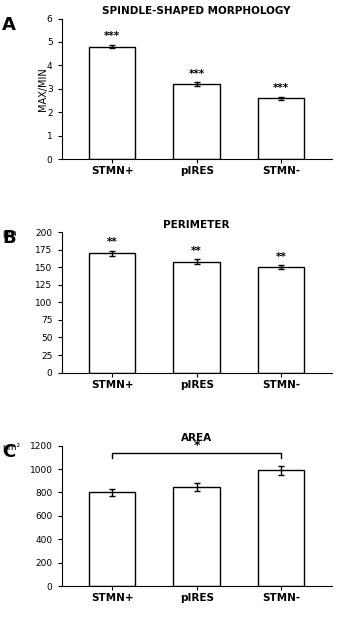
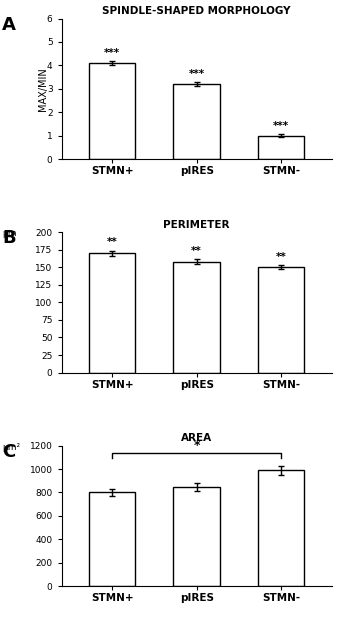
SPINDLE-SHAPED MORPHOLOGY/STMN+: 4.8 -> 4.1
SPINDLE-SHAPED MORPHOLOGY/STMN-: 2.6 -> 1.0
